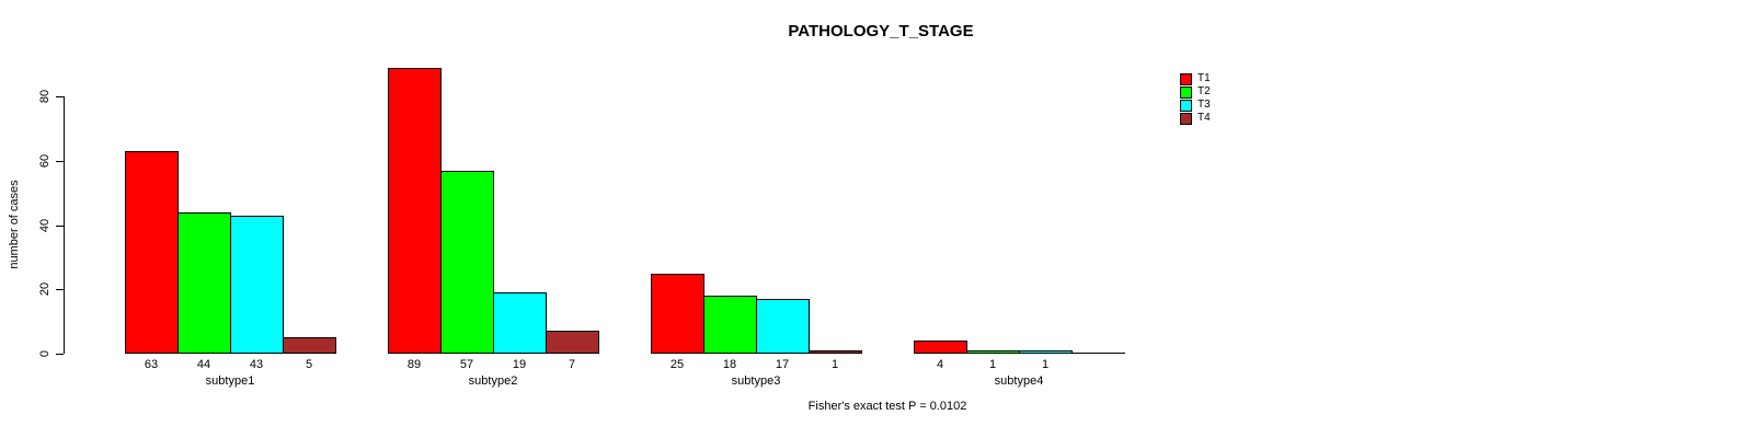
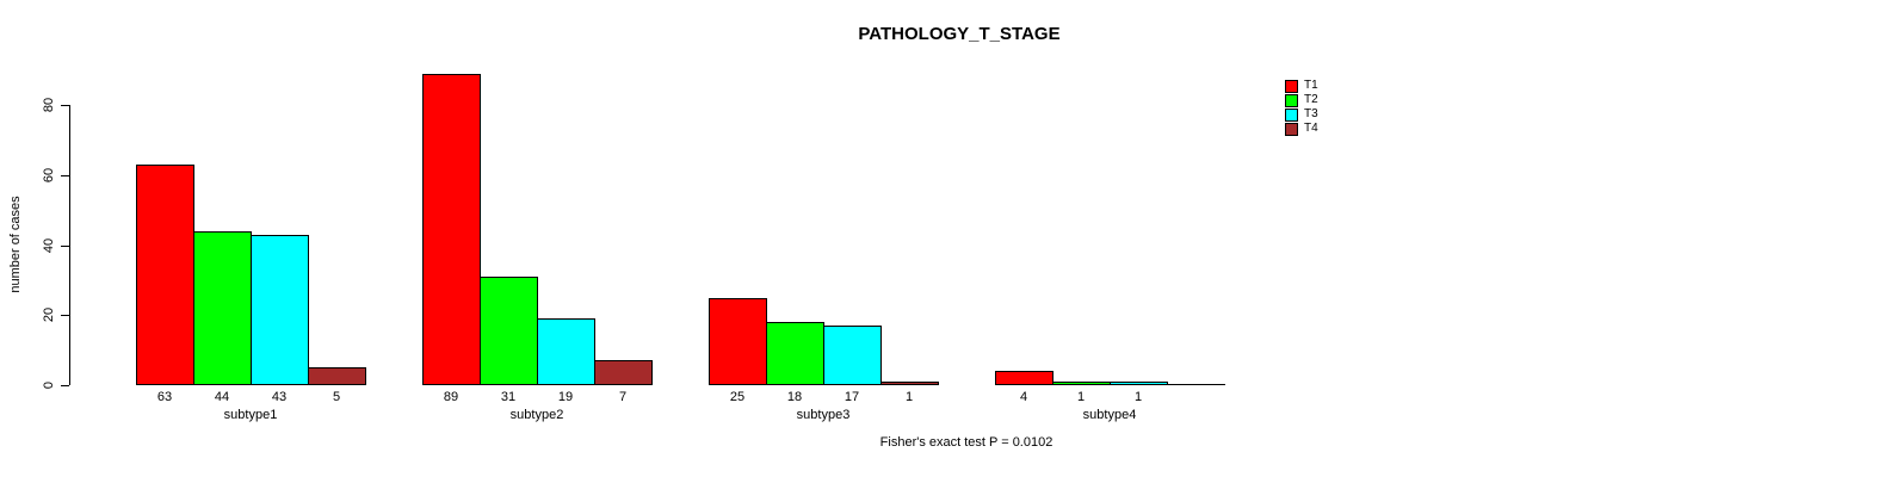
T2/subtype2: 57 -> 31
